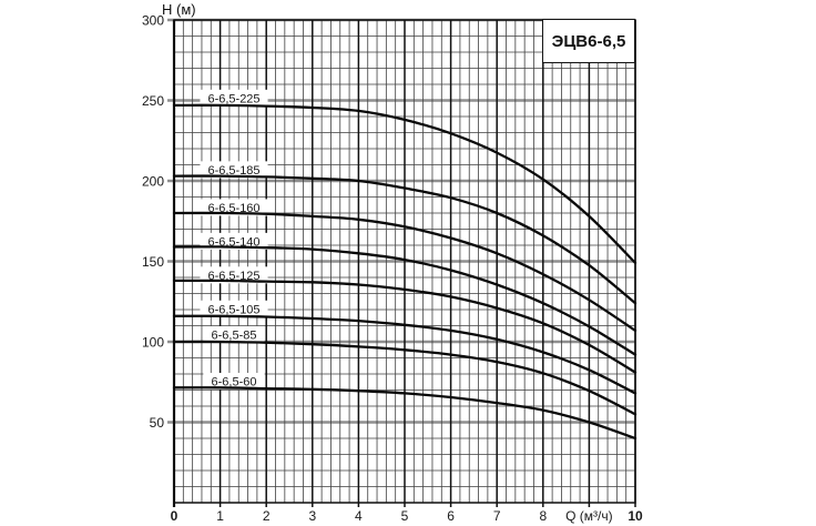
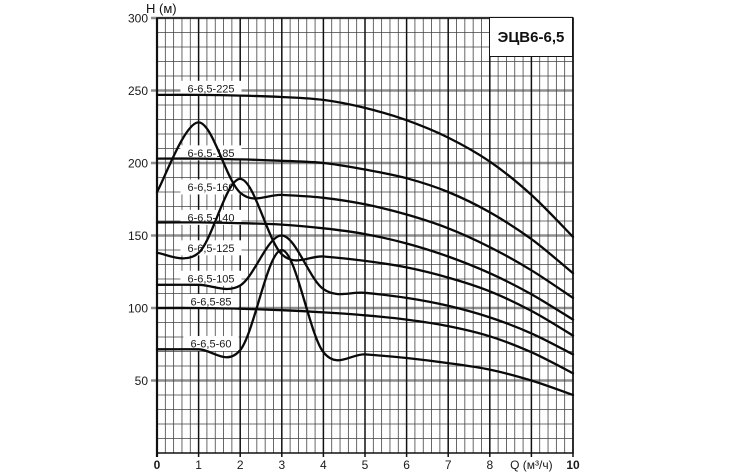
6-6,5-160/1: 180 -> 228
6-6,5-125/2: 138 -> 189
6-6,5-105/3: 114 -> 150
6-6,5-60/3: 70 -> 140
